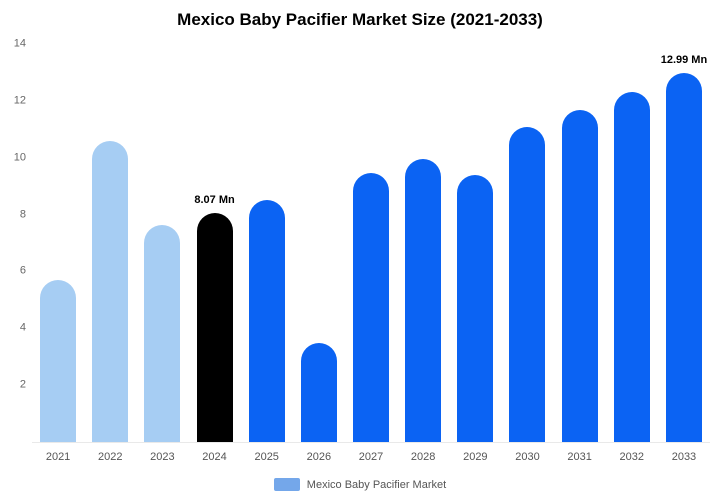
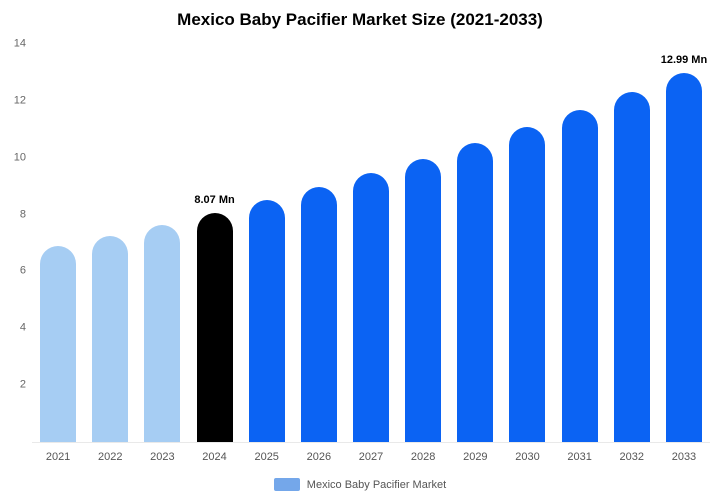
2021: 5.7 -> 6.9
2022: 10.6 -> 7.3
2026: 3.5 -> 9.0
2029: 9.4 -> 10.5
